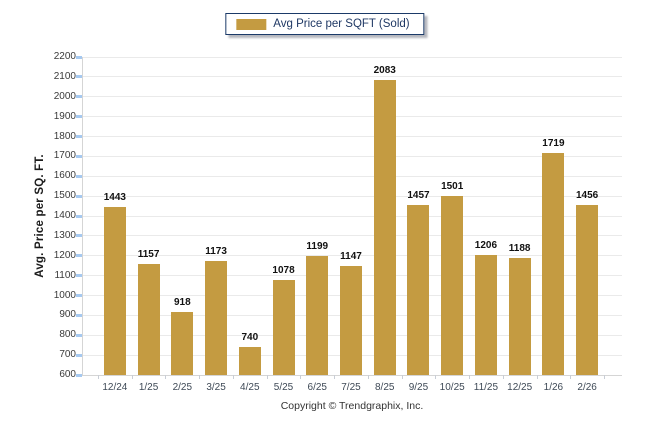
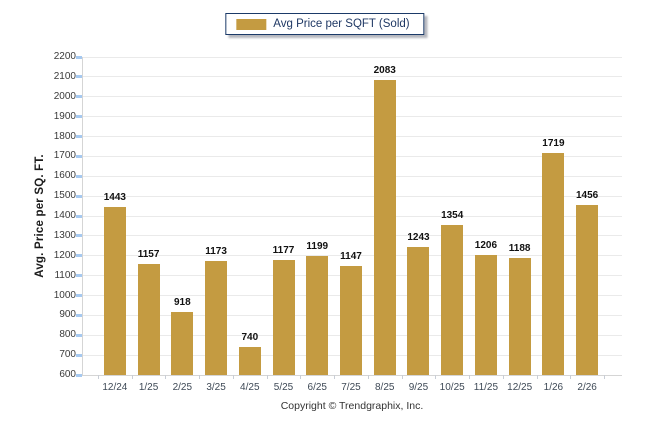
5/25: 1078 -> 1177
9/25: 1457 -> 1243
10/25: 1501 -> 1354
